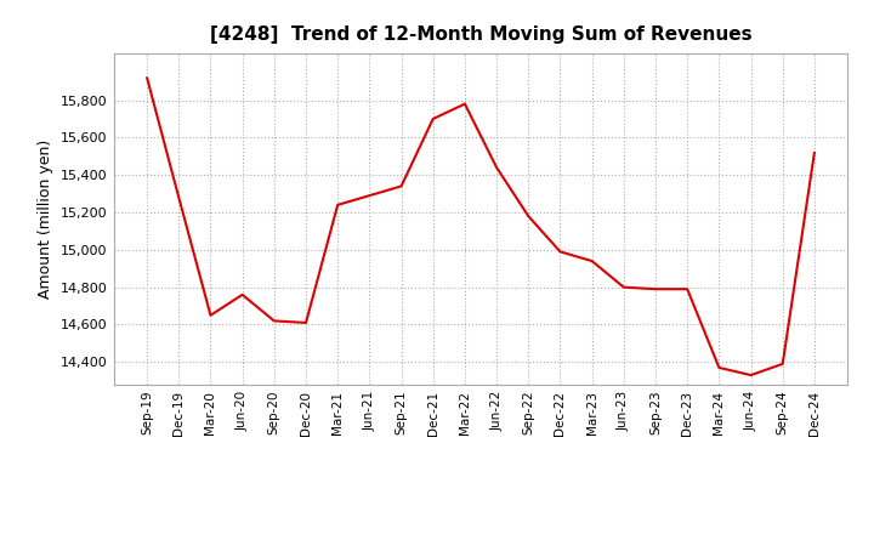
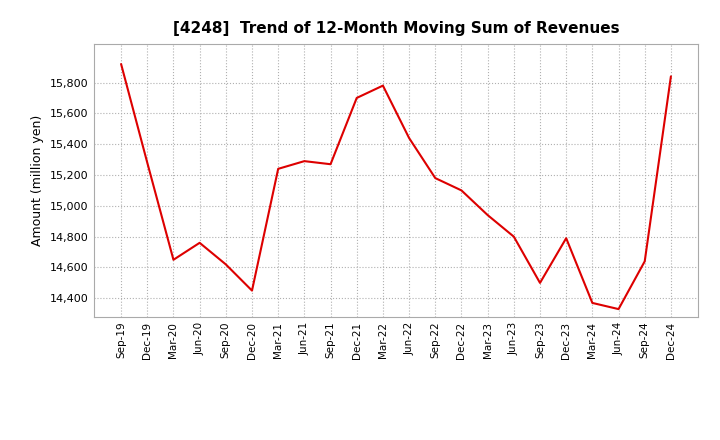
Dec-20: 14,610 -> 14,450
Sep-21: 15,340 -> 15,270
Dec-22: 14,990 -> 15,100
Sep-23: 14,790 -> 14,500
Sep-24: 14,390 -> 14,640
Dec-24: 15,520 -> 15,840
